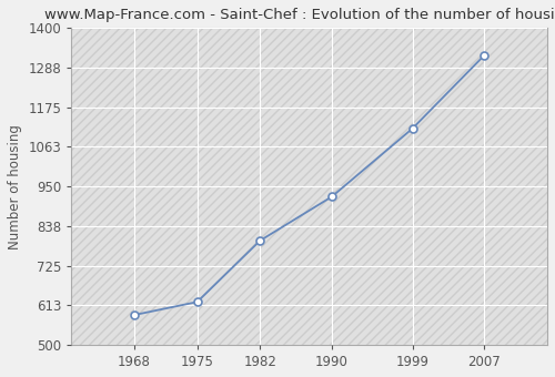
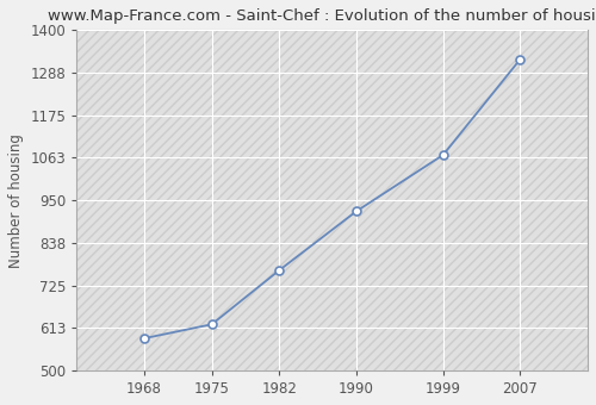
1982: 796 -> 765
1999: 1115 -> 1070
